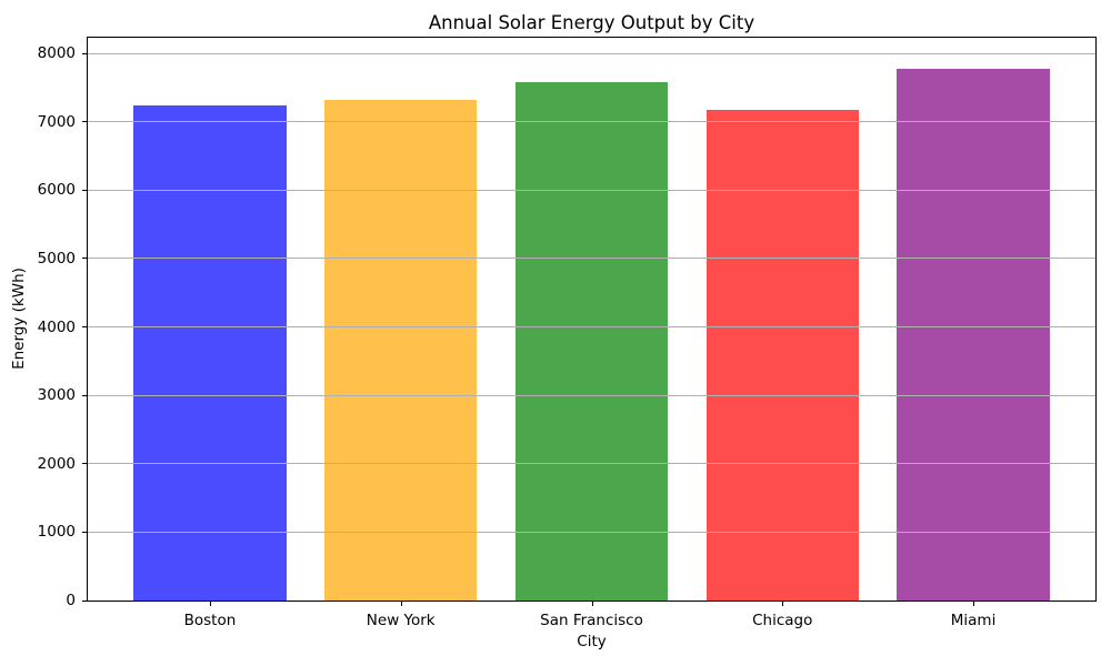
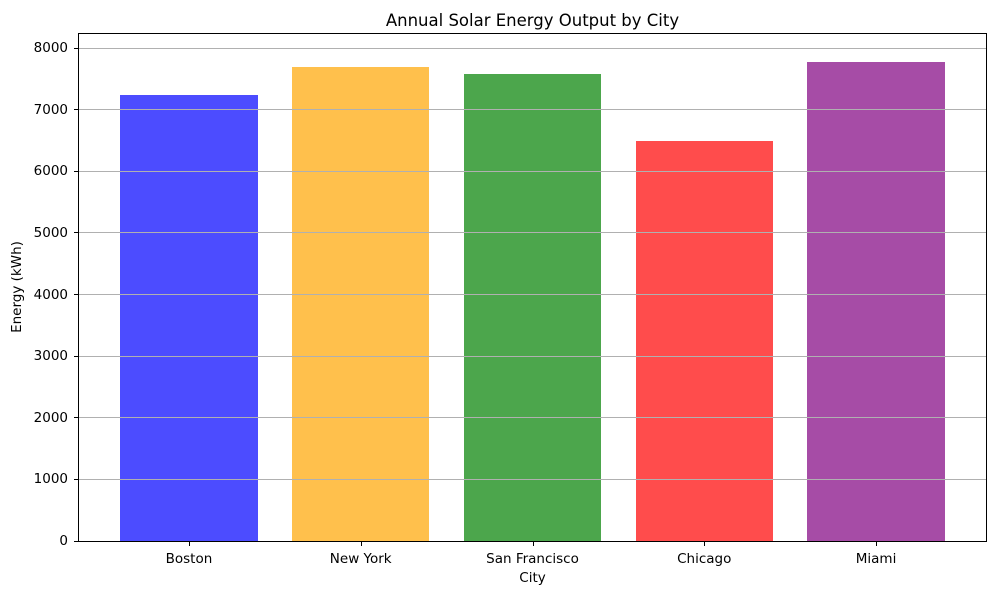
New York: 7300 -> 7700
Chicago: 7200 -> 6500
